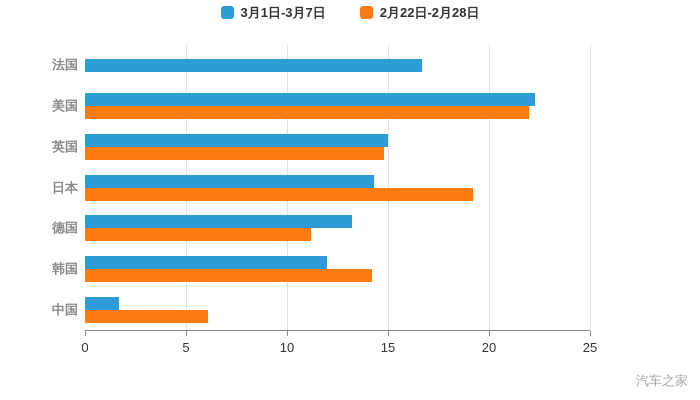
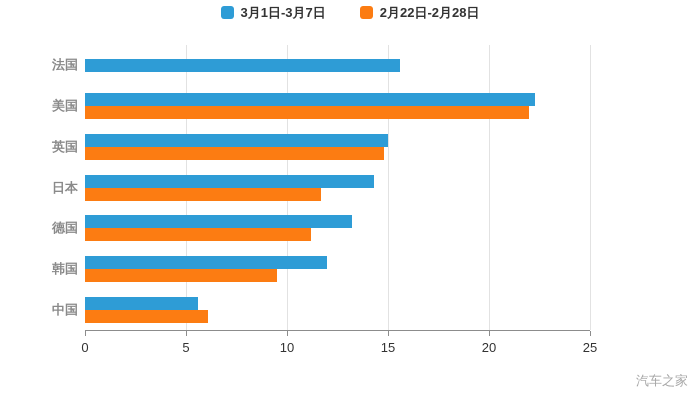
3月1日-3月7日/法国: 16.7 -> 15.6
2月22日-2月28日/日本: 19.2 -> 11.7
2月22日-2月28日/韩国: 14.2 -> 9.5
3月1日-3月7日/中国: 1.7 -> 5.6
